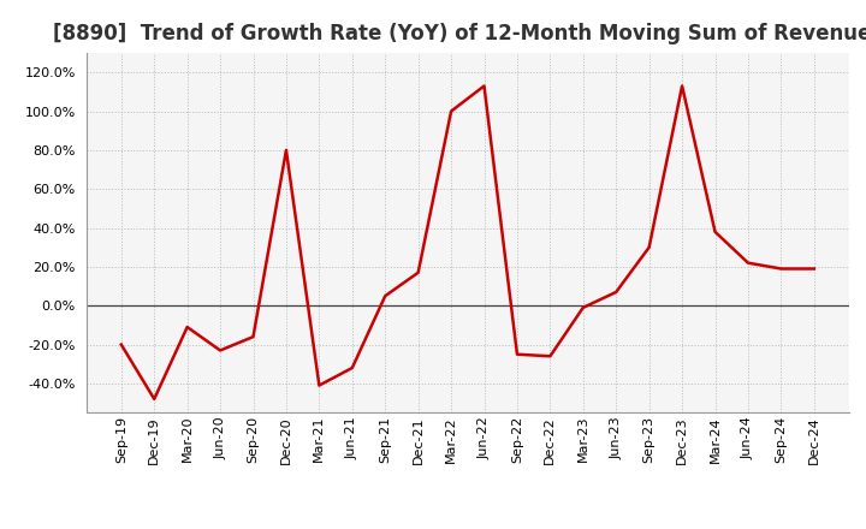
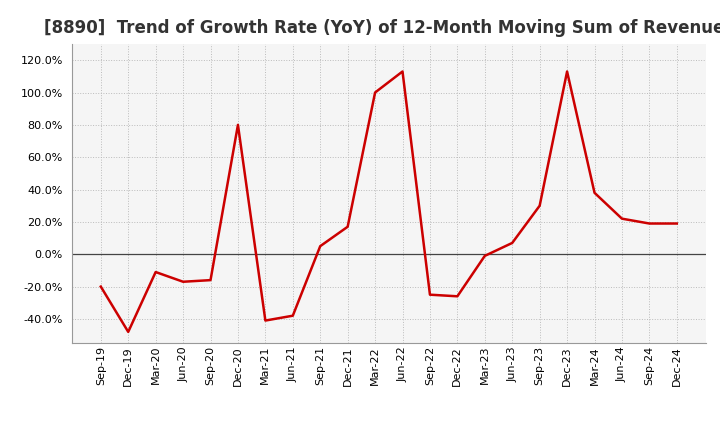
Jun-20: -23% -> -17%
Jun-21: -32% -> -38%
